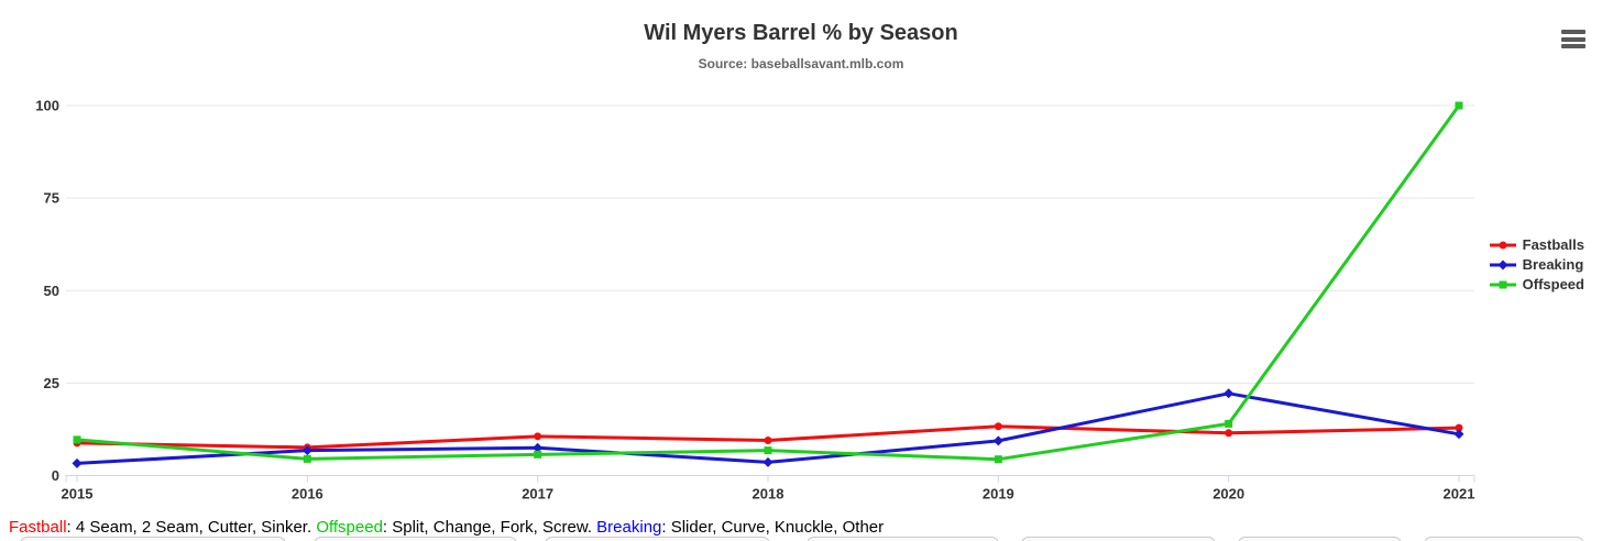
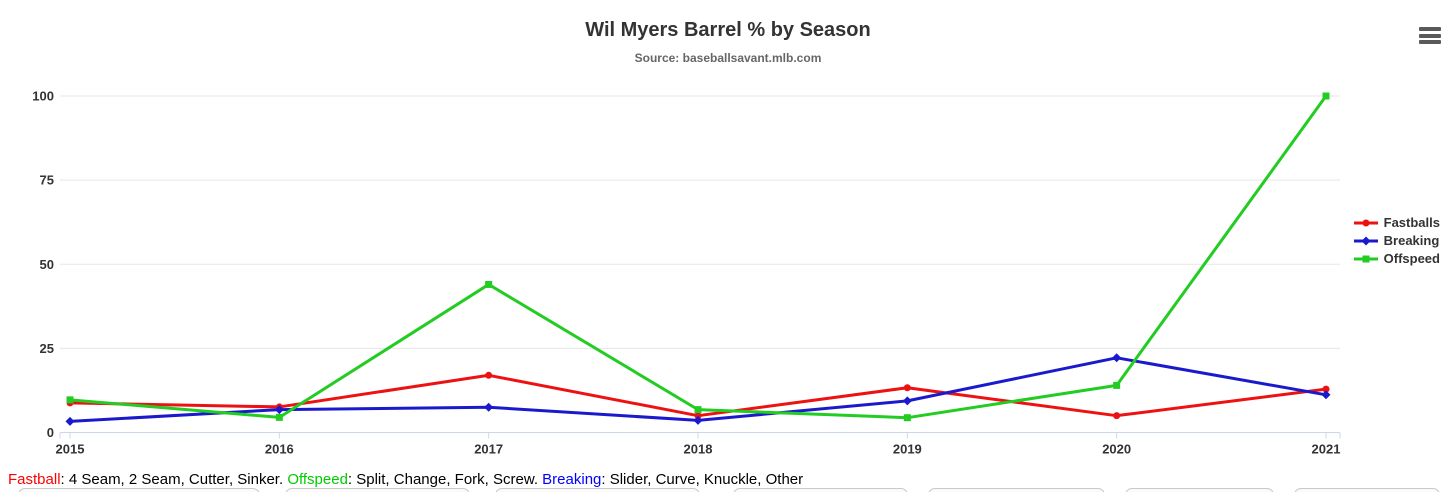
Fastballs/2017: 11 -> 17
Offspeed/2017: 6 -> 44
Fastballs/2018: 10 -> 5
Fastballs/2020: 12 -> 5
